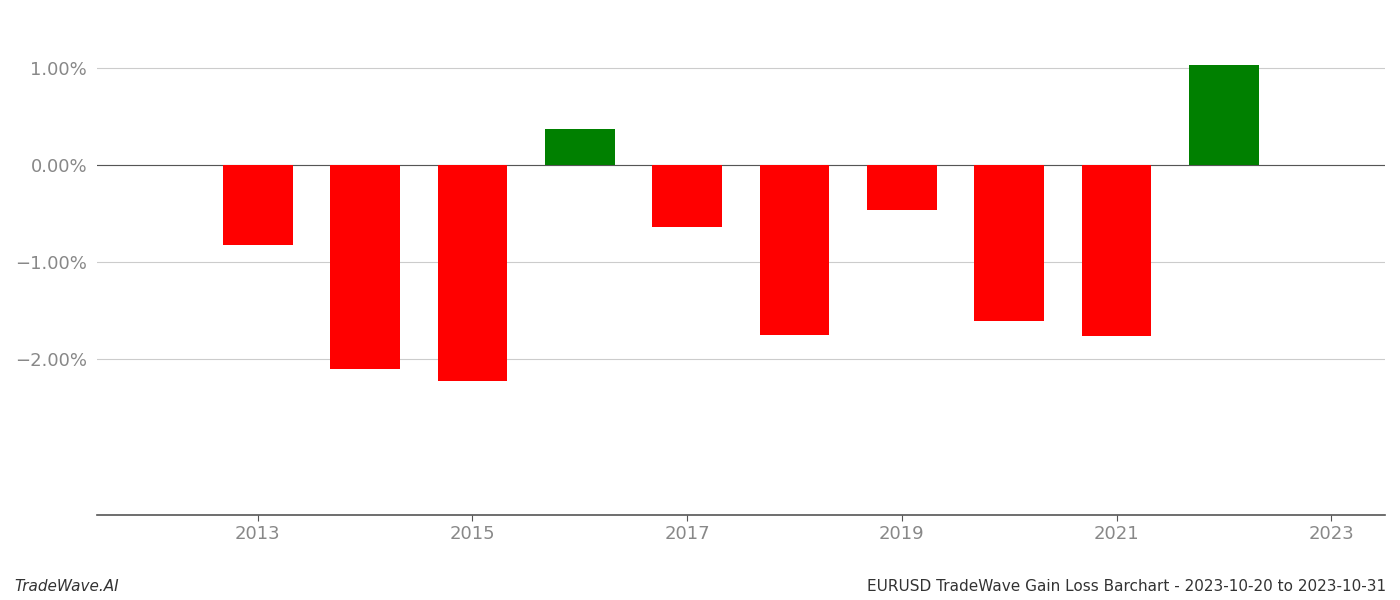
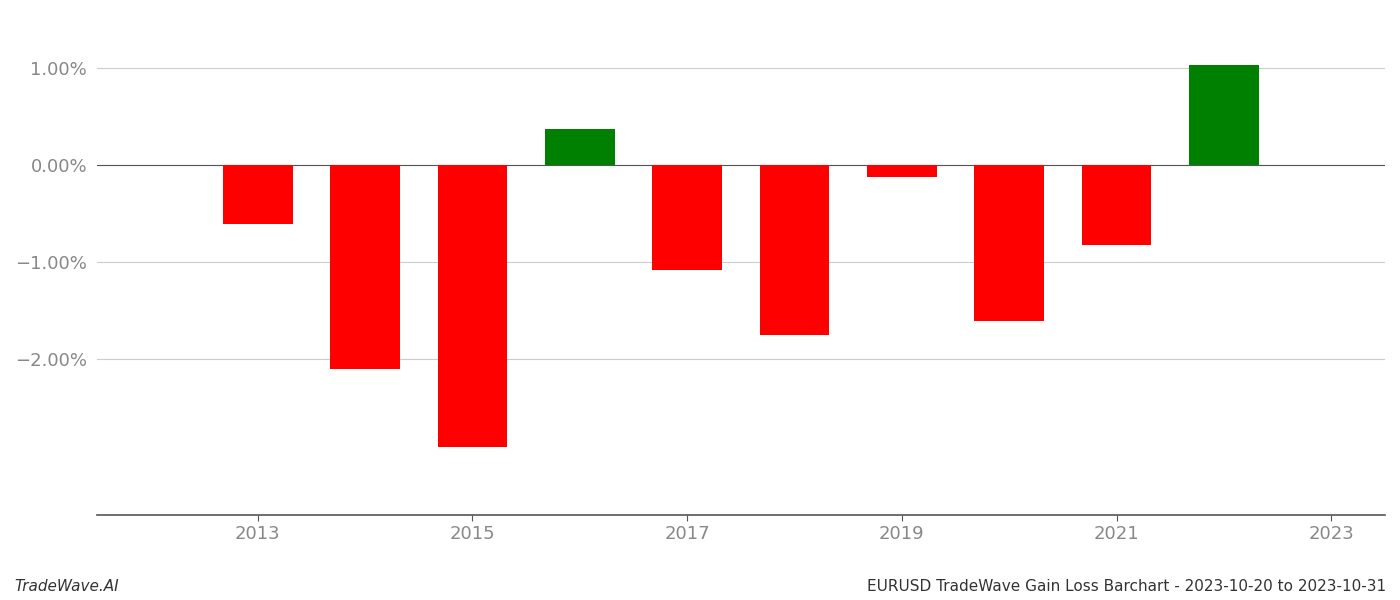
2013: -0.82% -> -0.60%
2015: -2.22% -> -2.90%
2017: -0.64% -> -1.08%
2019: -0.46% -> -0.12%
2021: -1.76% -> -0.82%
